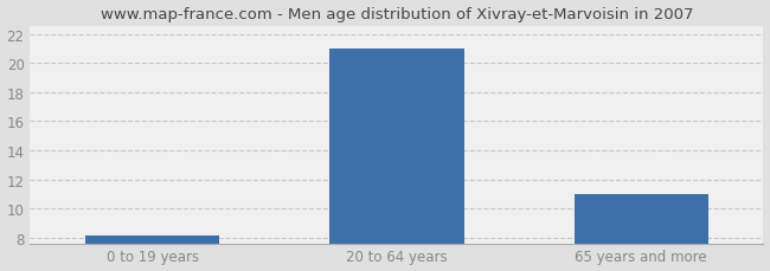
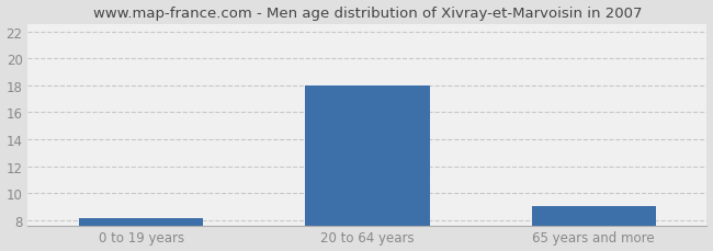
20 to 64 years: 21.0 -> 18.0
65 years and more: 11.0 -> 9.0
